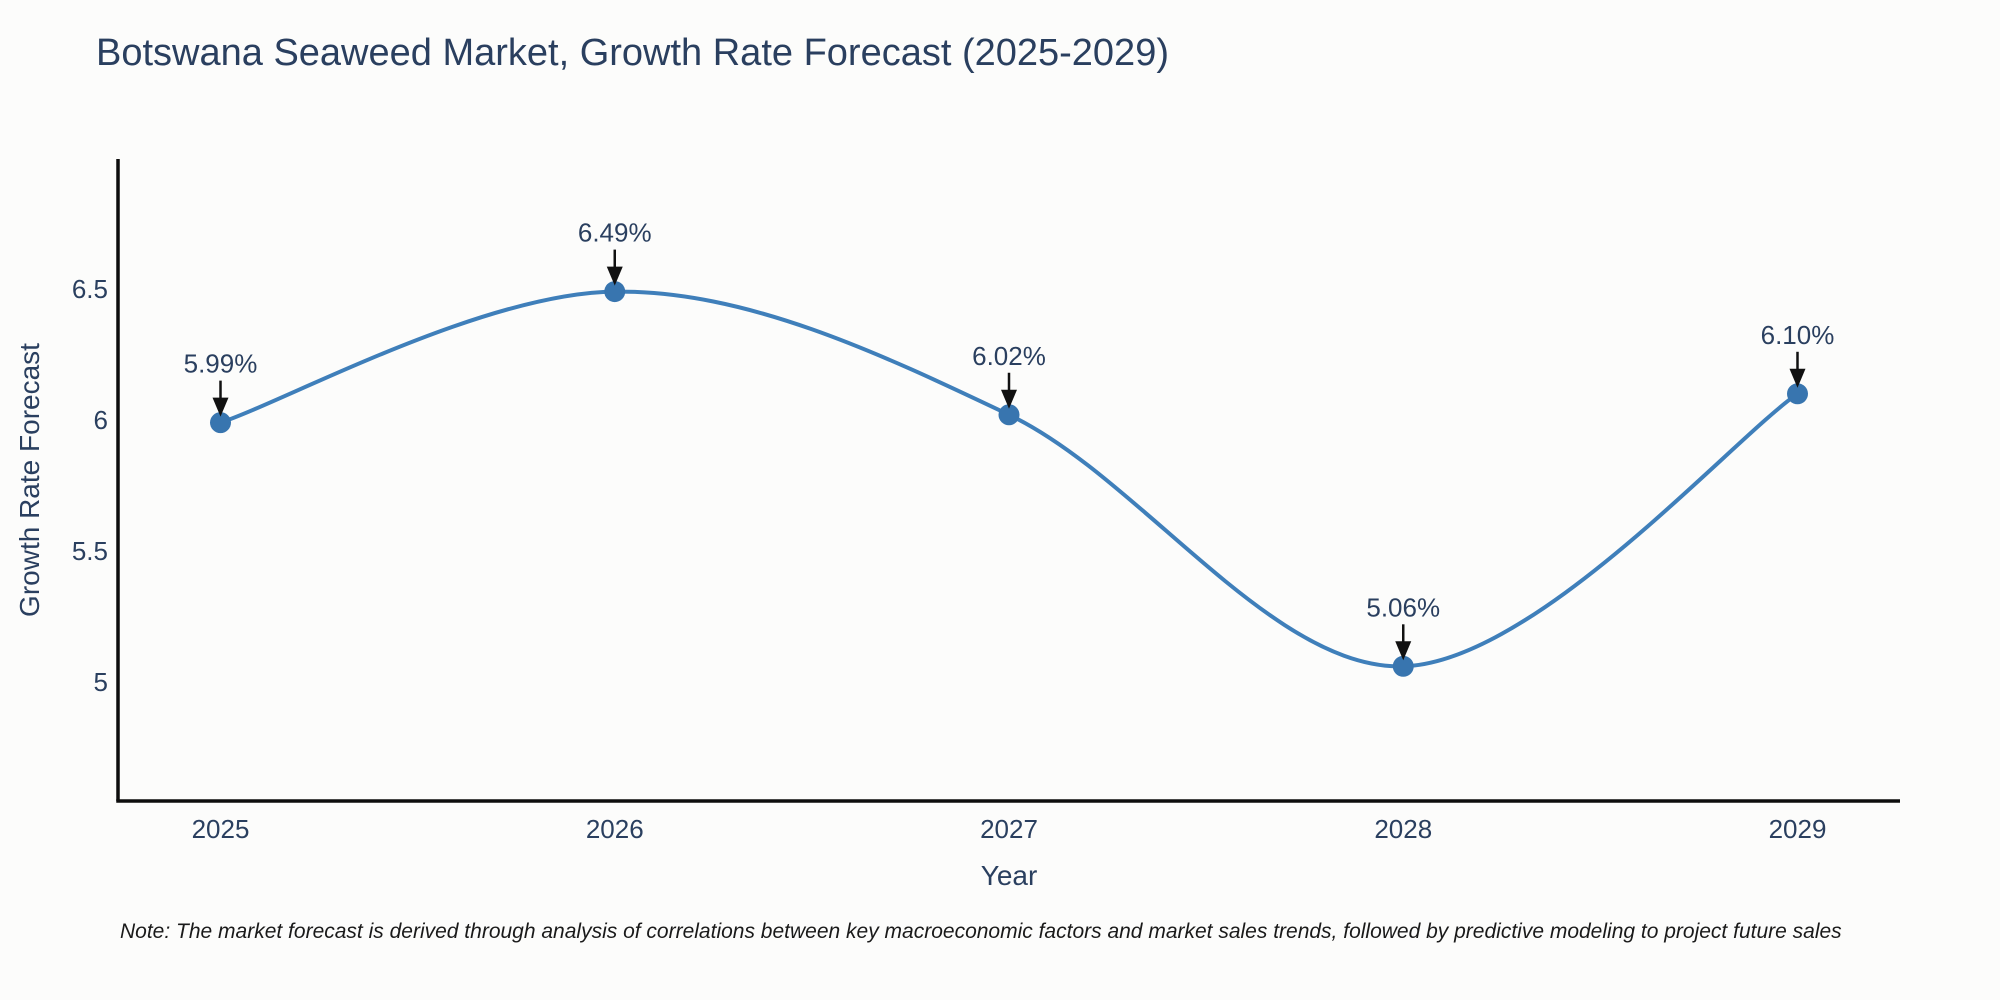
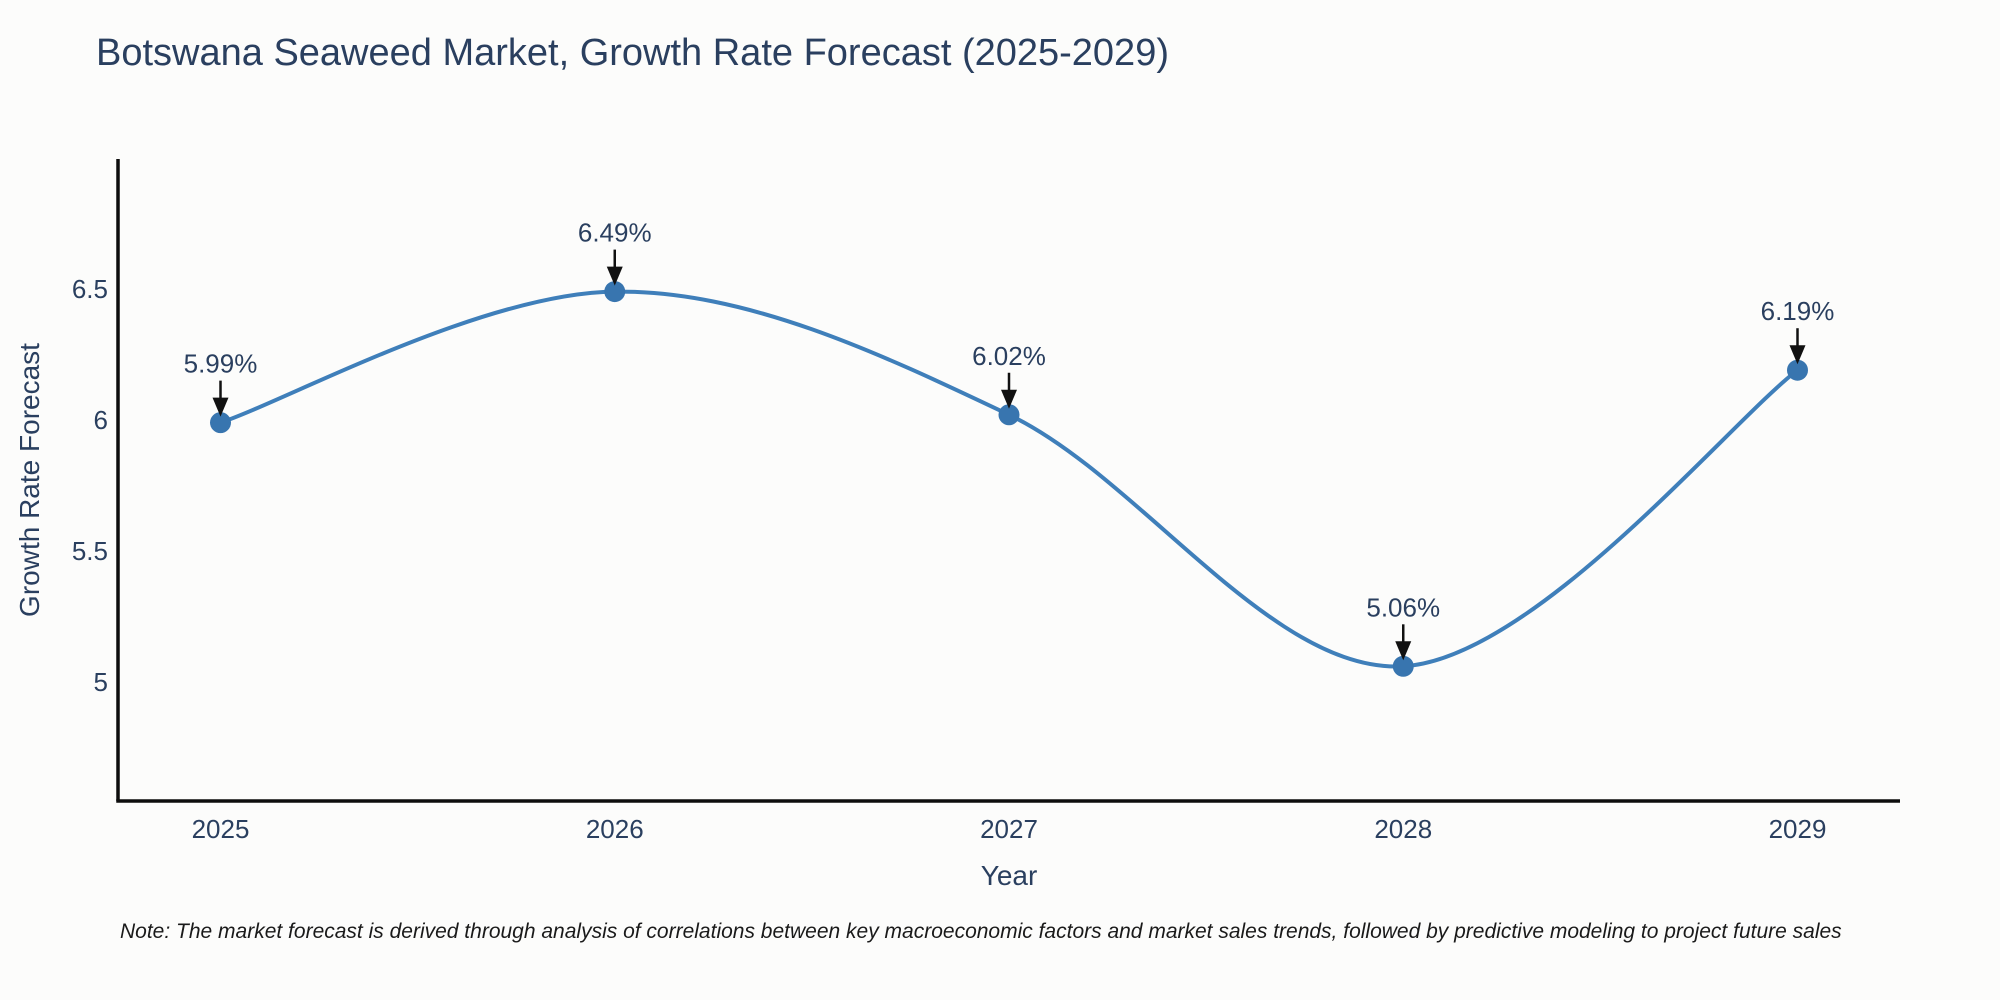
2029: 6.10% -> 6.19%
